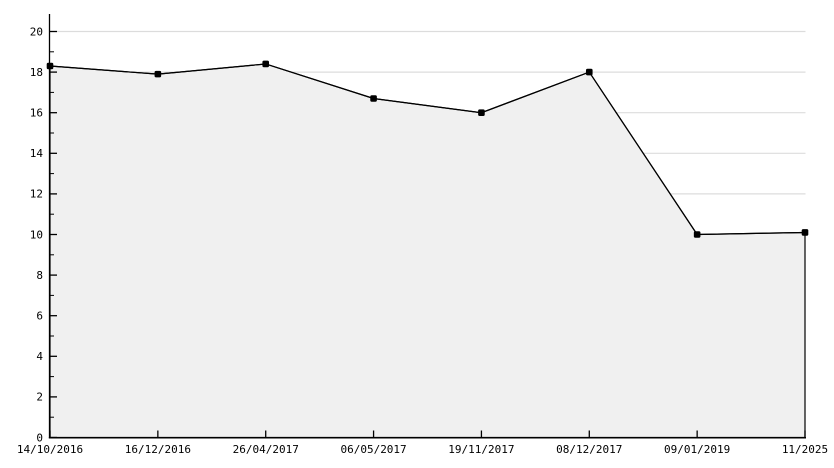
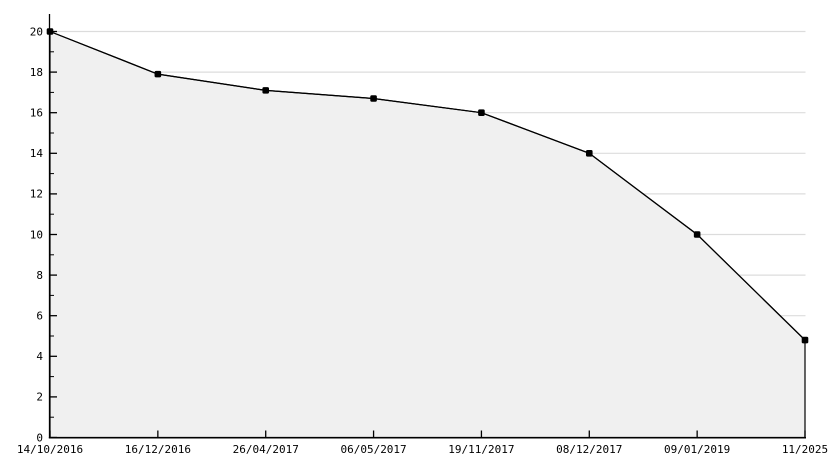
14/10/2016: 18.3 -> 20.0
26/04/2017: 18.4 -> 17.1
08/12/2017: 18.0 -> 14.0
11/2025: 10.1 -> 4.8
